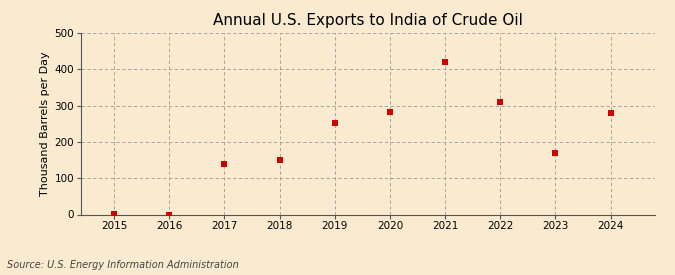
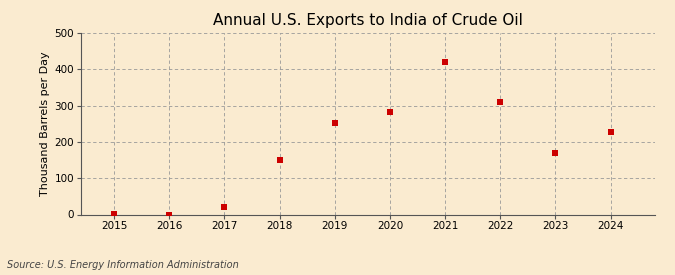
2017: 140 -> 22
2024: 280 -> 227
